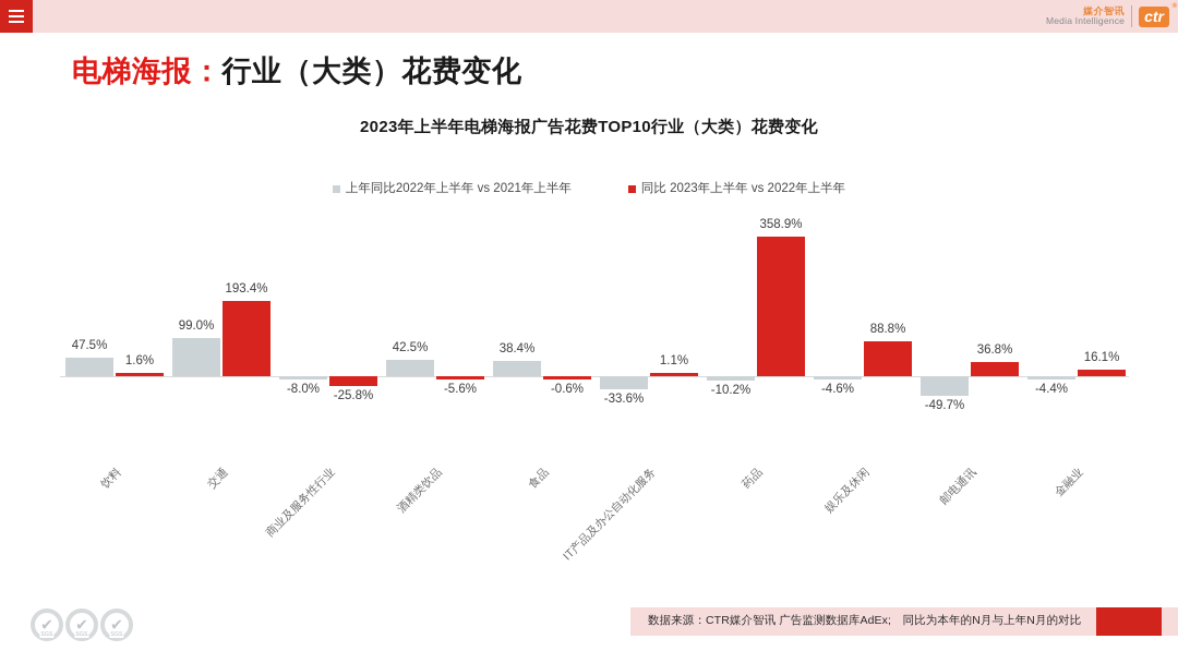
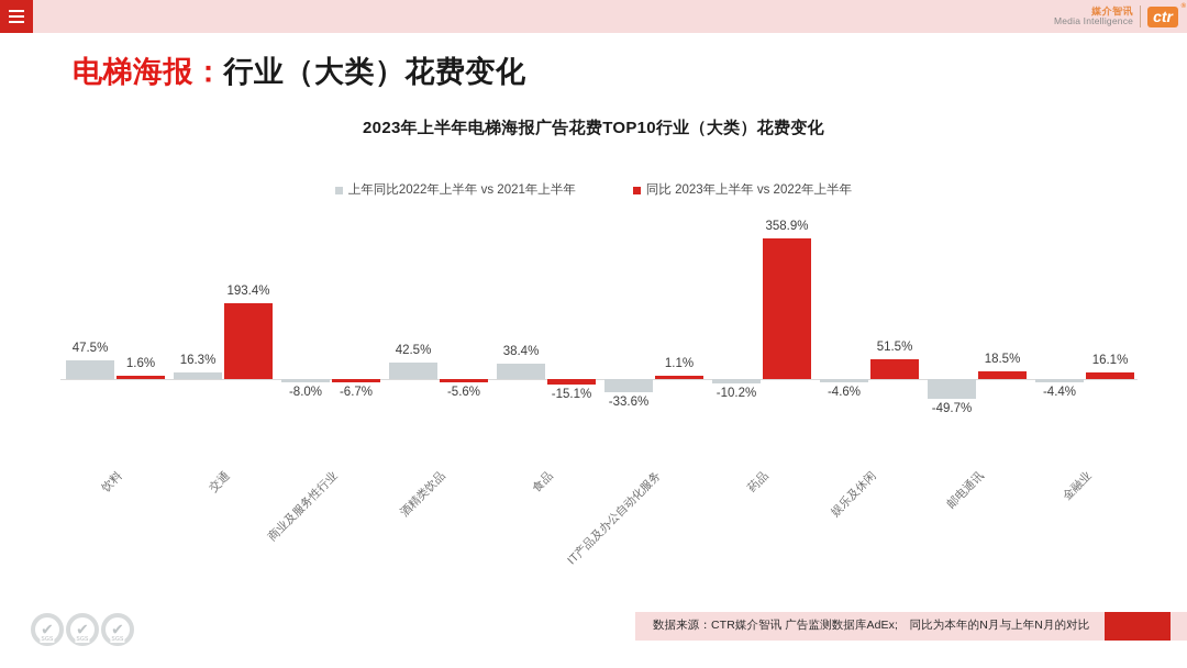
上年同比2022年上半年 vs 2021年上半年/交通: 99.0% -> 16.3%
同比 2023年上半年 vs 2022年上半年/商业及服务性行业: -25.8% -> -6.7%
同比 2023年上半年 vs 2022年上半年/食品: -0.6% -> -15.1%
同比 2023年上半年 vs 2022年上半年/娱乐及休闲: 88.8% -> 51.5%
同比 2023年上半年 vs 2022年上半年/邮电通讯: 36.8% -> 18.5%
